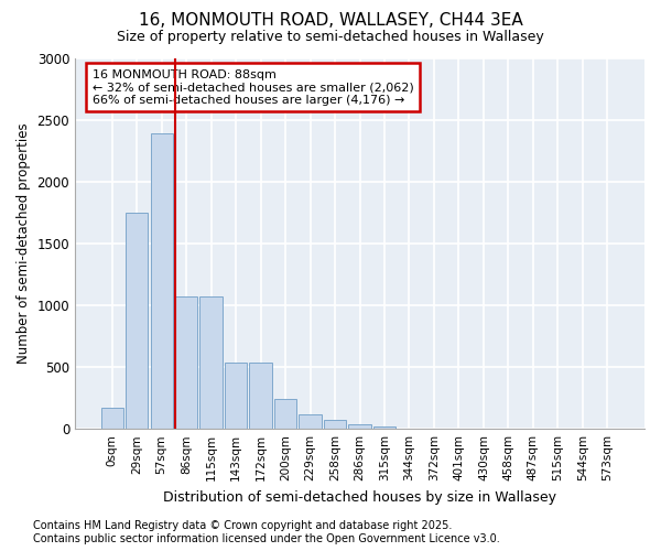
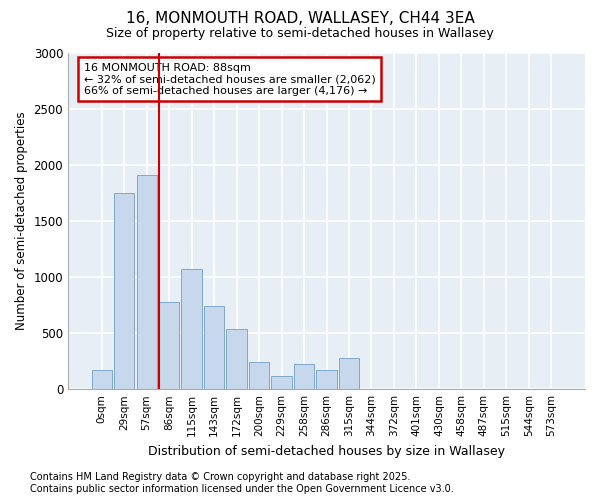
57sqm: 2390 -> 1910
86sqm: 1070 -> 780
143sqm: 540 -> 740
258sqm: 80 -> 220
286sqm: 40 -> 170
315sqm: 20 -> 280
